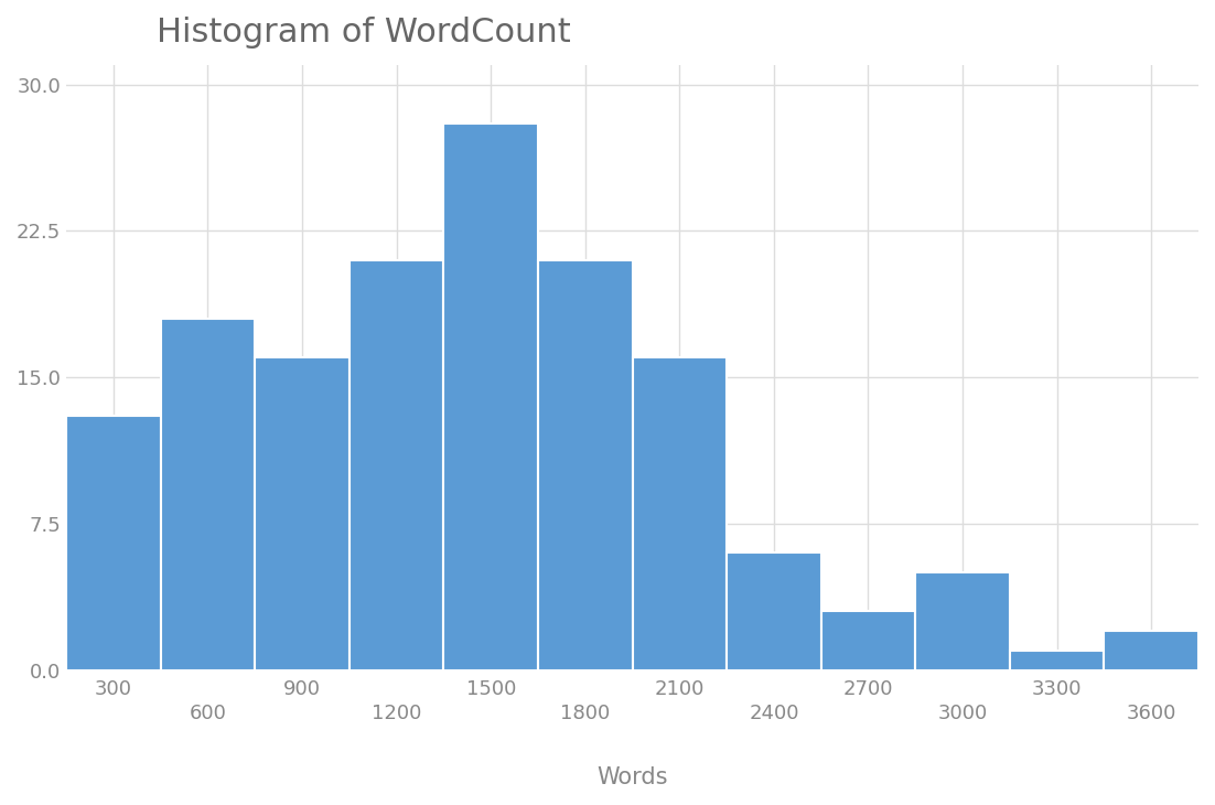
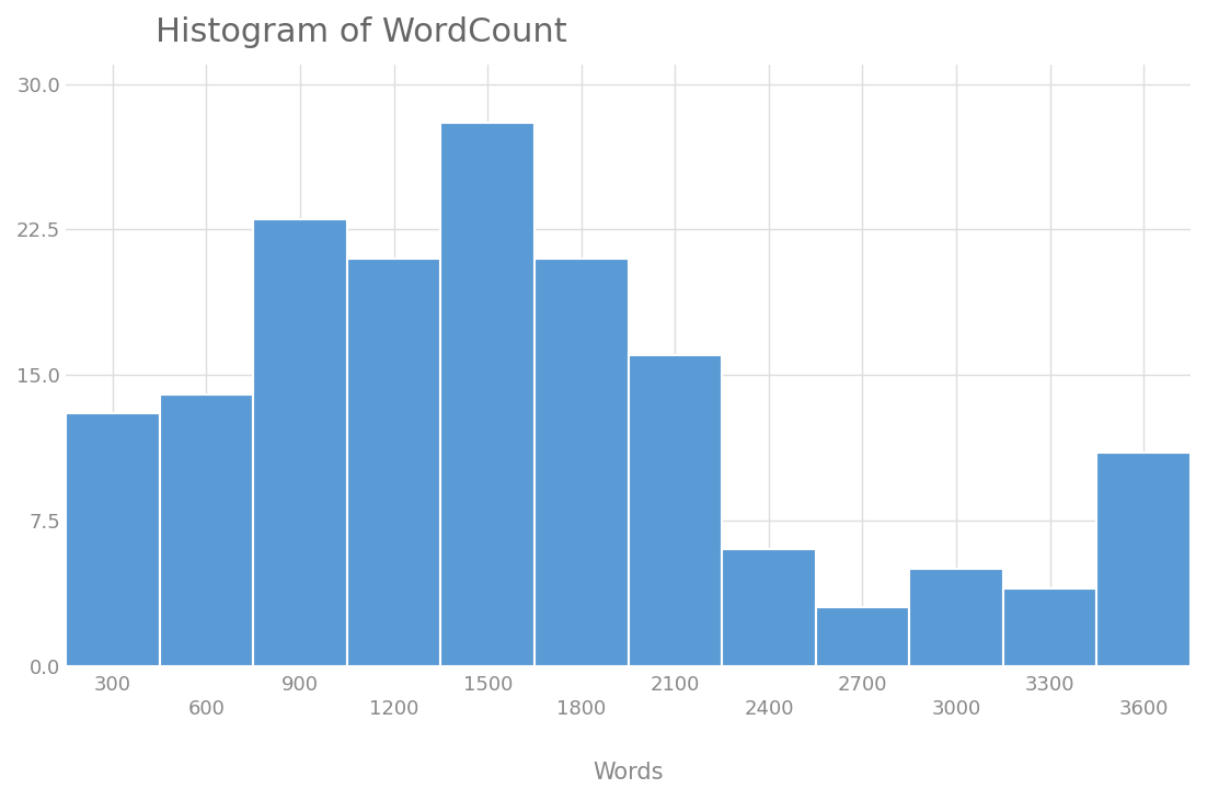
600: 18 -> 14
900: 16 -> 23
3300: 1 -> 4
3600: 2 -> 11
